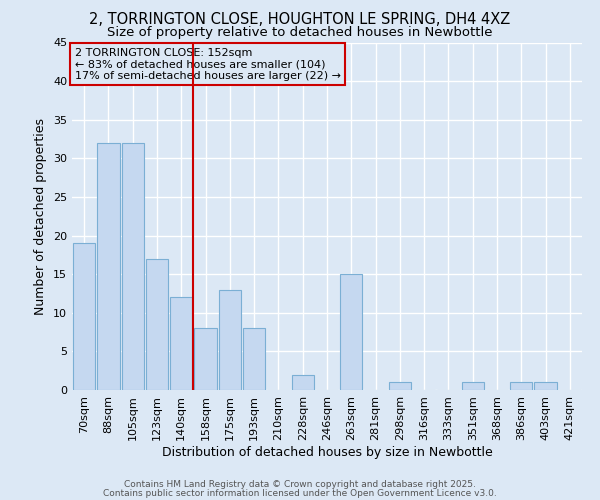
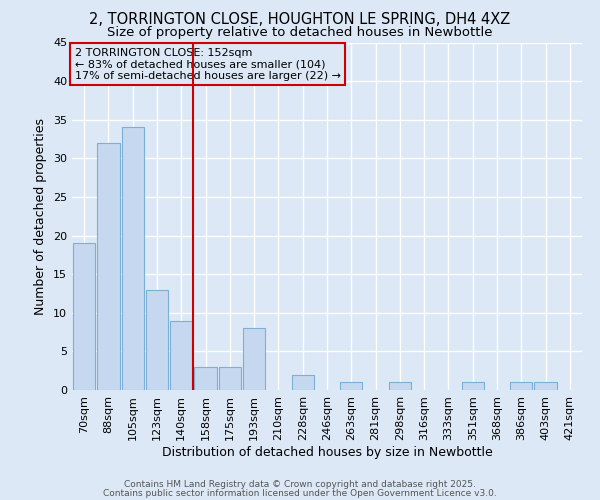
105sqm: 32 -> 34
123sqm: 17 -> 13
140sqm: 12 -> 9
158sqm: 8 -> 3
175sqm: 13 -> 3
263sqm: 15 -> 1
